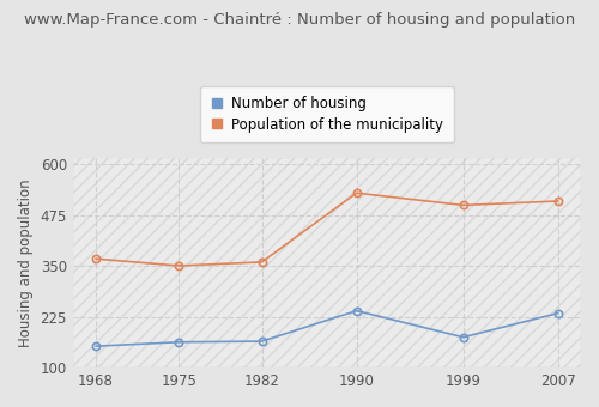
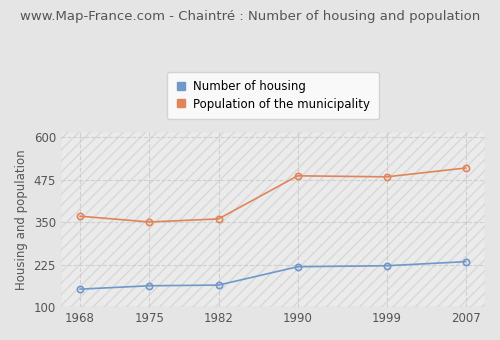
Number of housing/1990: 240 -> 219
Population of the municipality/1990: 530 -> 487
Number of housing/1999: 175 -> 222
Population of the municipality/1999: 500 -> 484
